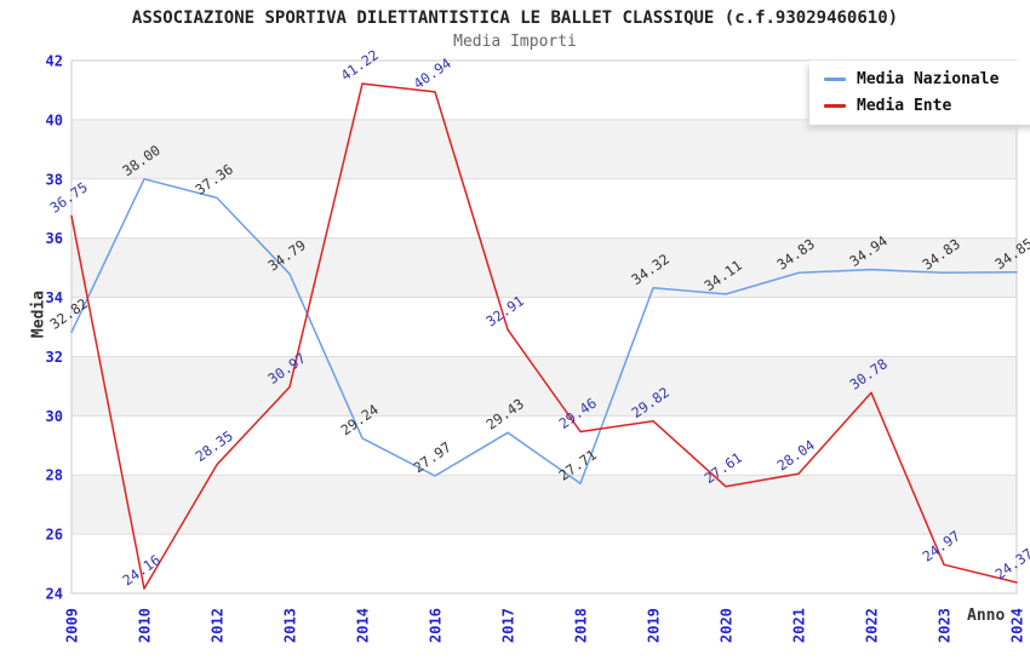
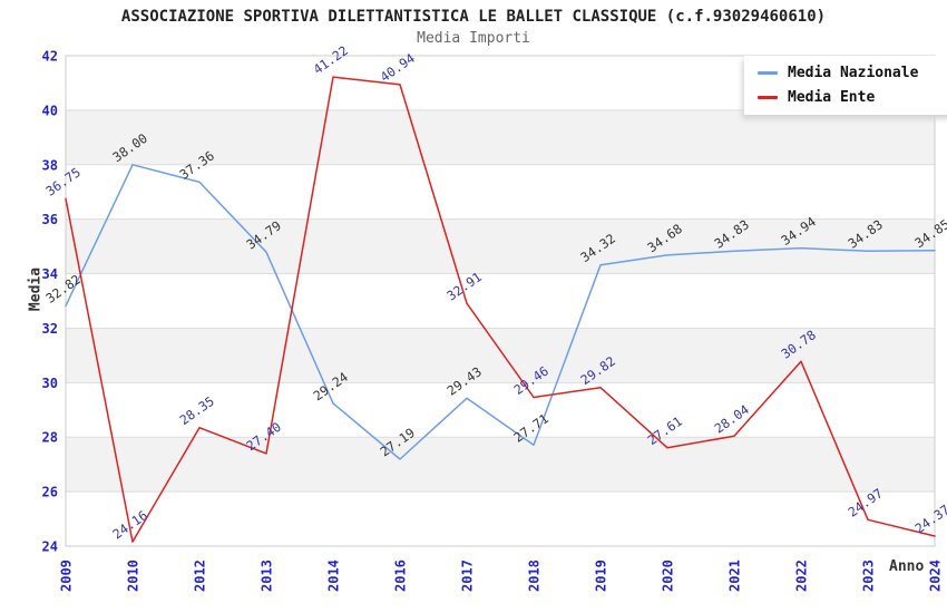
Media Ente/2013: 30.97 -> 27.40
Media Nazionale/2016: 27.97 -> 27.19
Media Nazionale/2020: 34.11 -> 34.68
